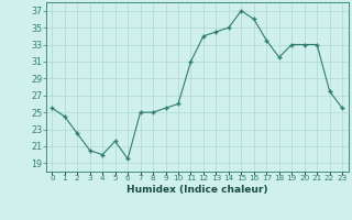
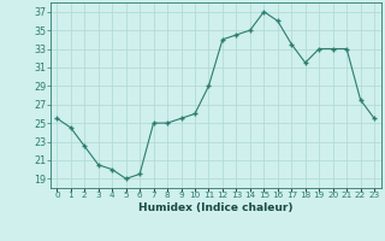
5: 21.6 -> 19.0
11: 31.0 -> 29.0
